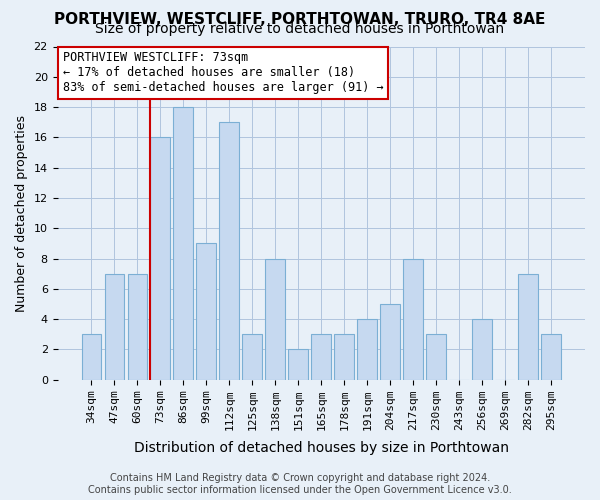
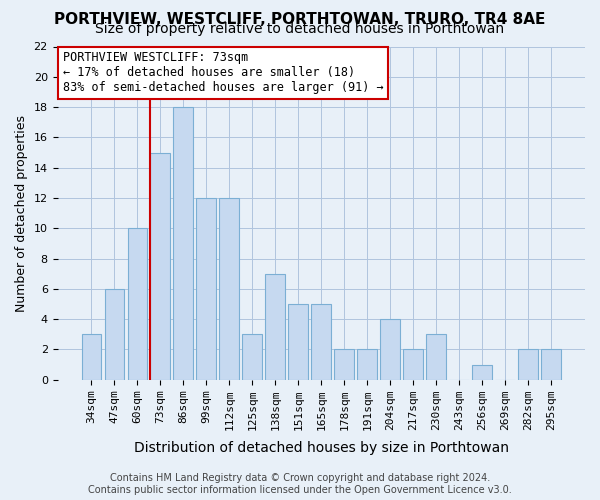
47sqm: 7 -> 6
60sqm: 7 -> 10
73sqm: 16 -> 15
99sqm: 9 -> 12
112sqm: 17 -> 12
138sqm: 8 -> 7
151sqm: 2 -> 5
165sqm: 3 -> 5
178sqm: 3 -> 2
191sqm: 4 -> 2
204sqm: 5 -> 4
217sqm: 8 -> 2
256sqm: 4 -> 1
282sqm: 7 -> 2
295sqm: 3 -> 2
